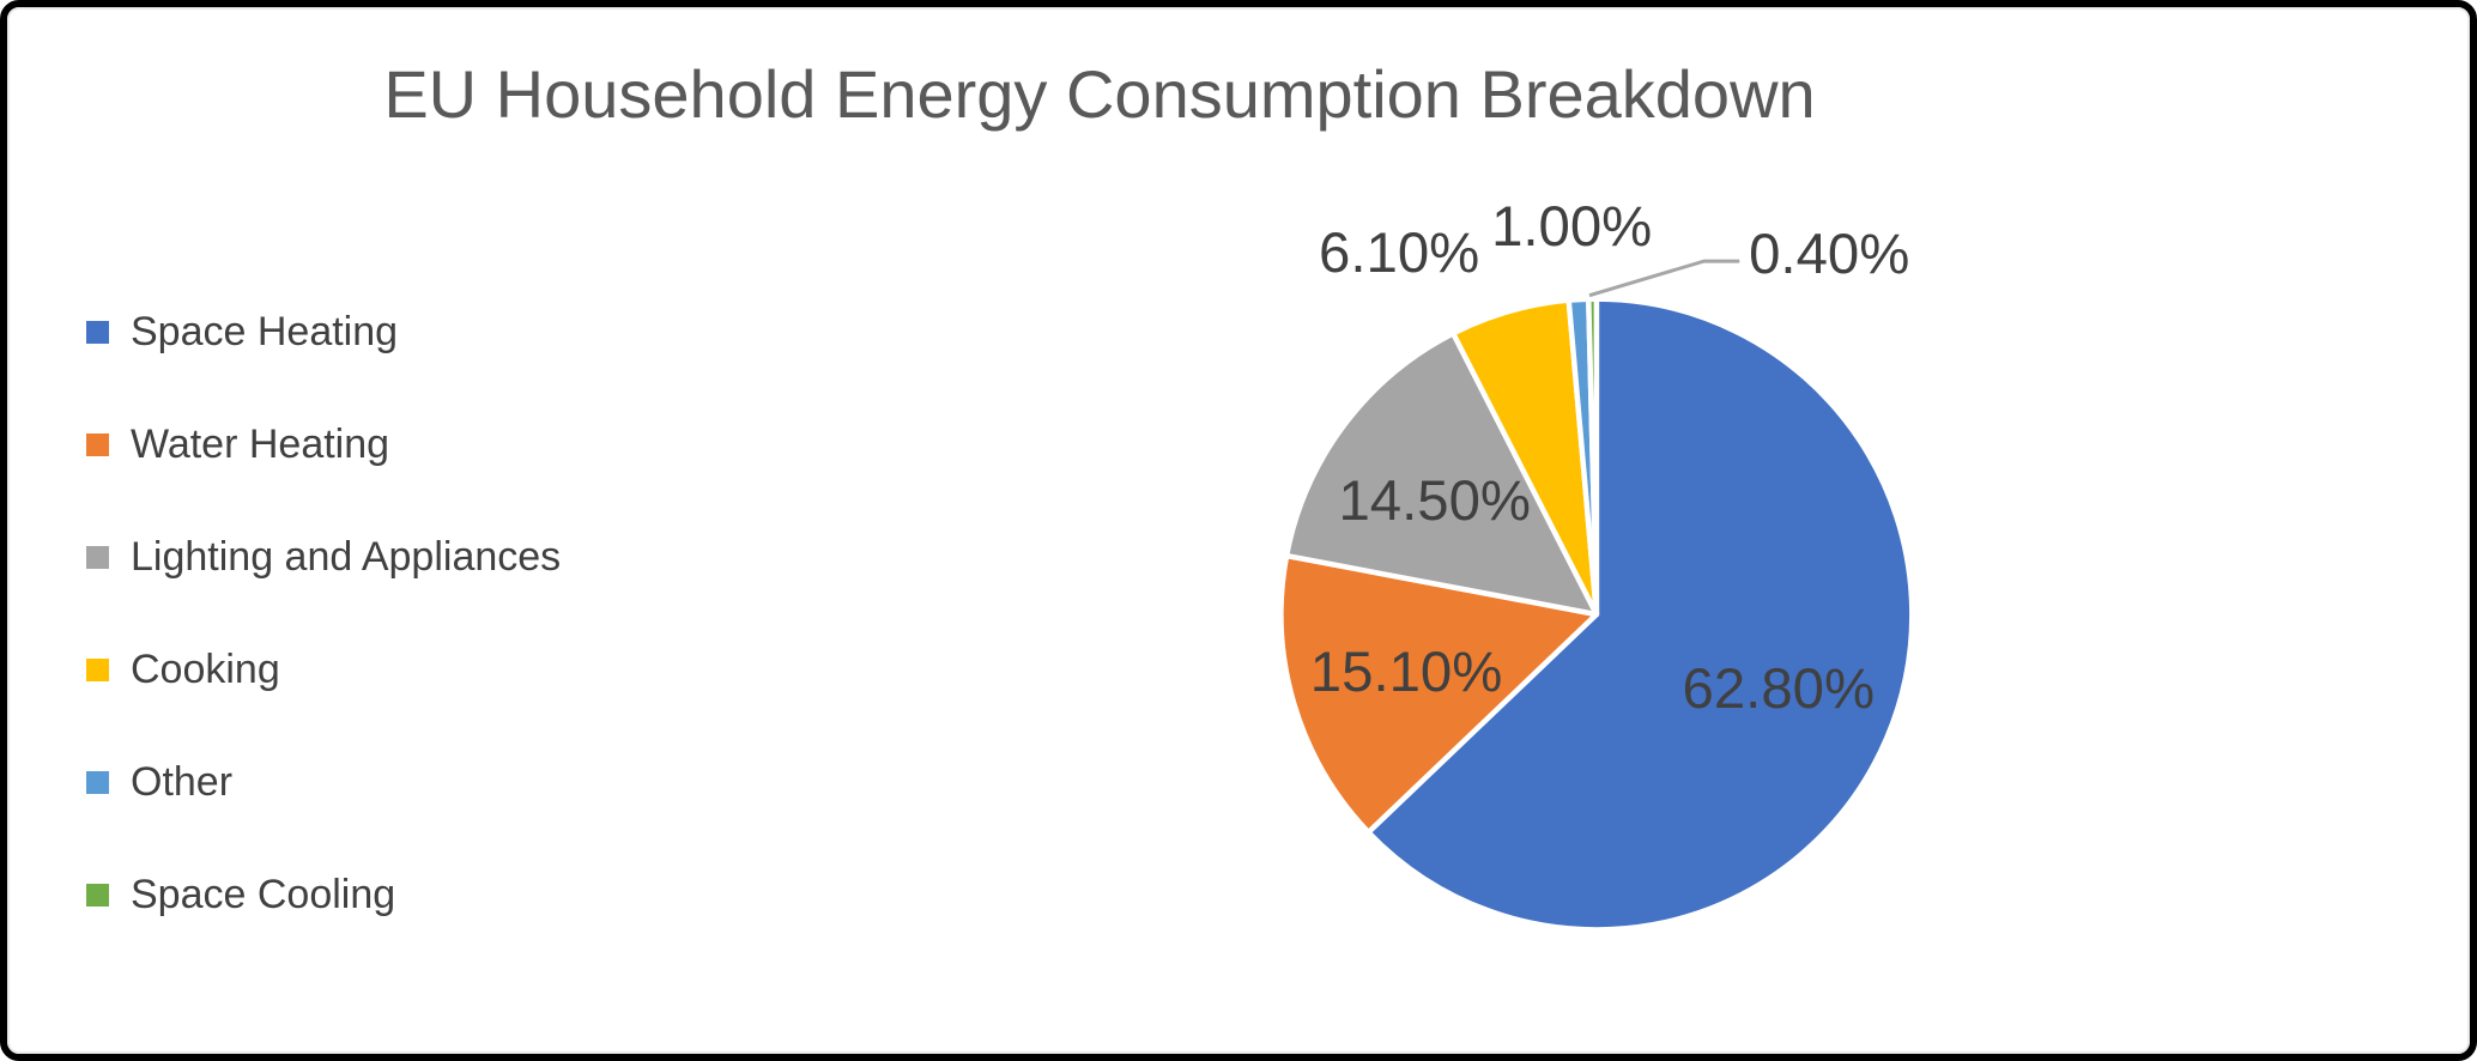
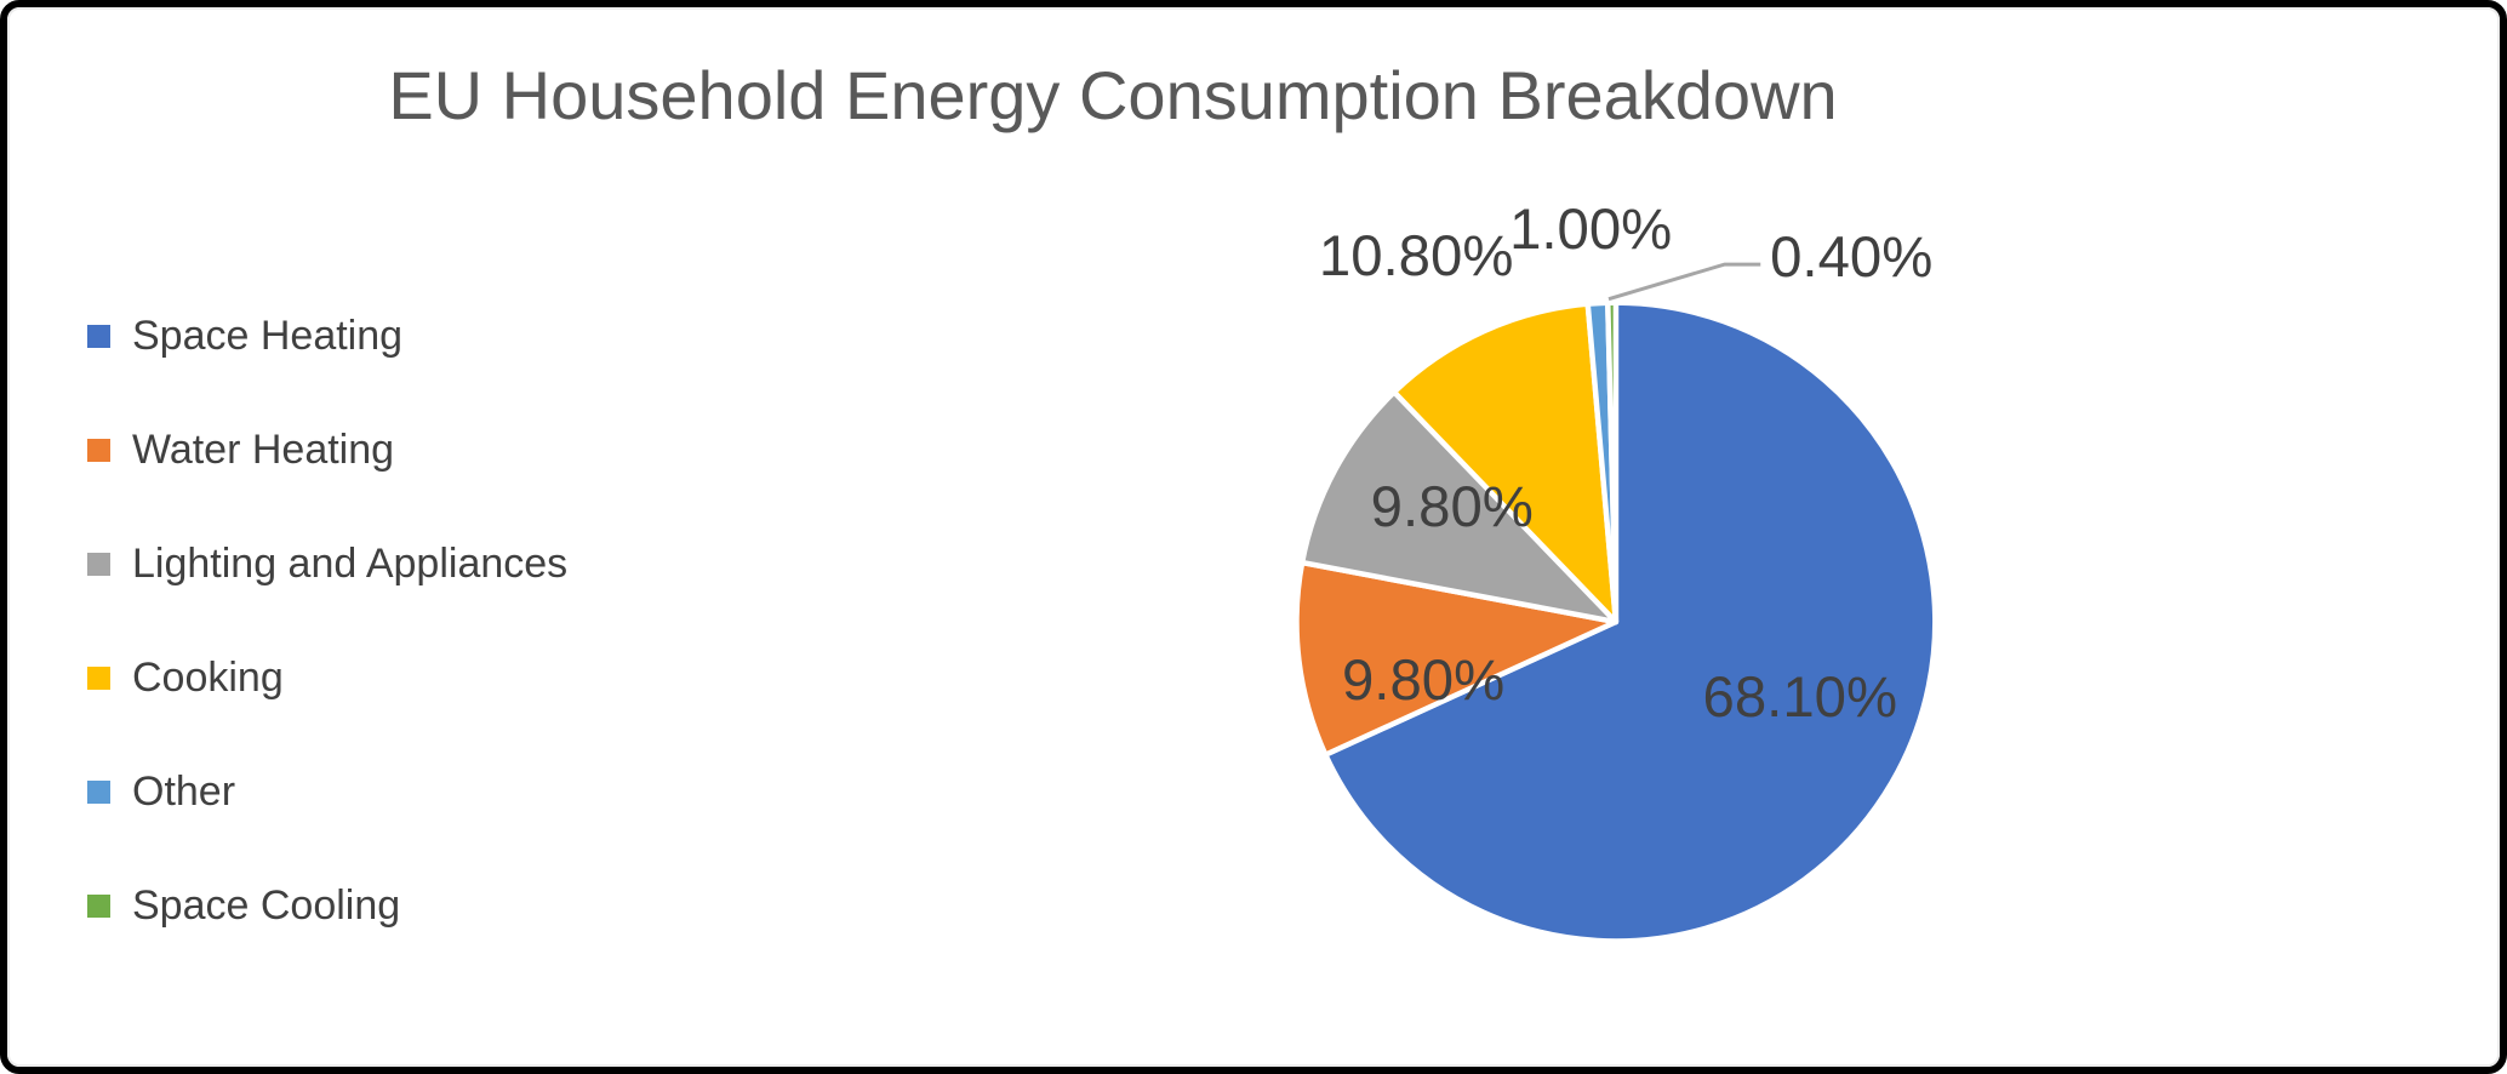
Space Heating: 62.80% -> 68.10%
Water Heating: 15.10% -> 9.80%
Lighting and Appliances: 14.50% -> 9.80%
Cooking: 6.10% -> 10.80%
